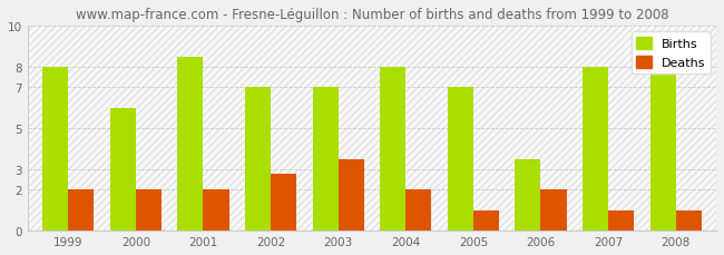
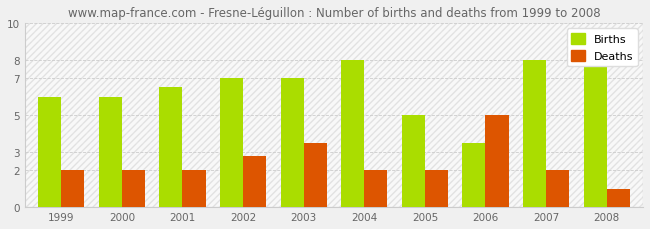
Births/1999: 8.0 -> 6.0
Births/2001: 8.5 -> 6.5
Births/2005: 7.0 -> 5.0
Deaths/2005: 1.0 -> 2.0
Deaths/2006: 2.0 -> 5.0
Deaths/2007: 1.0 -> 2.0
